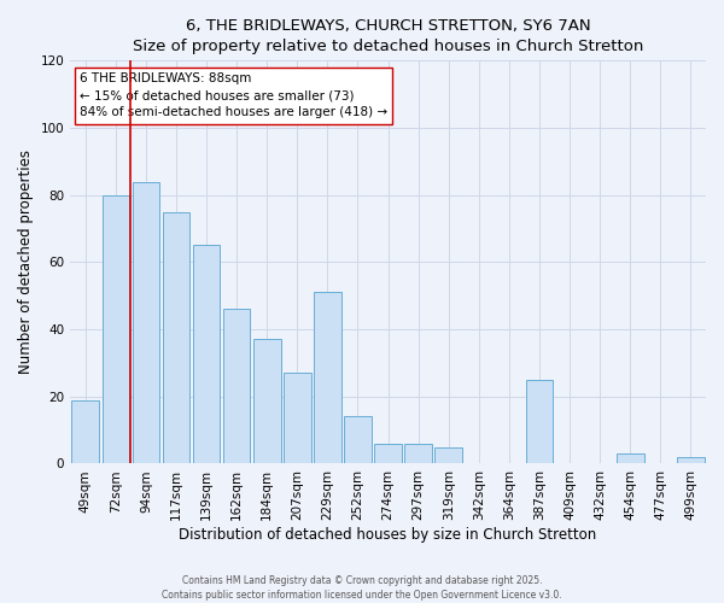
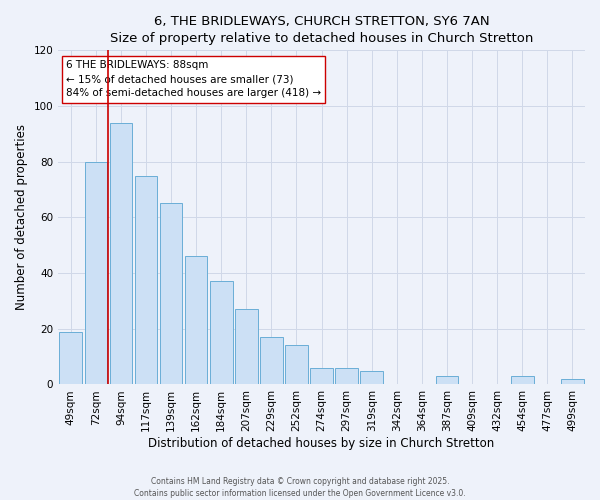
94sqm: 84 -> 94
229sqm: 51 -> 17
387sqm: 25 -> 3
